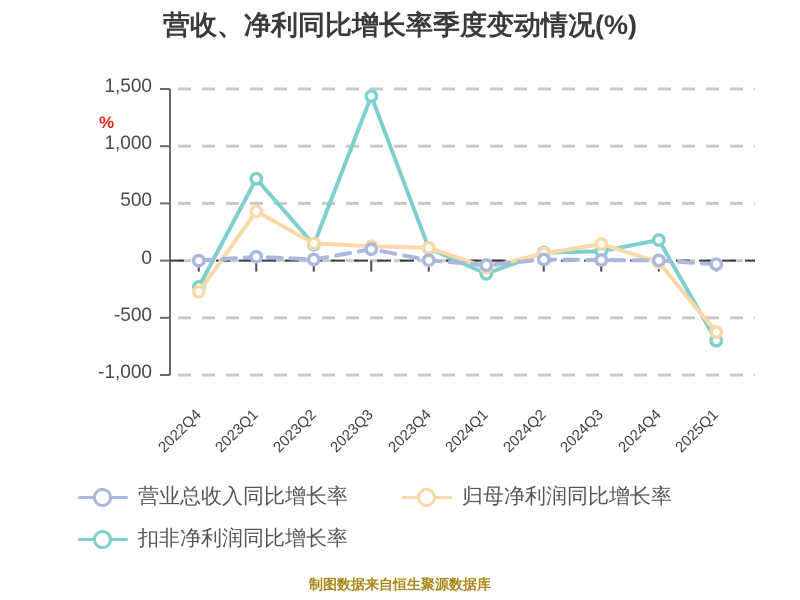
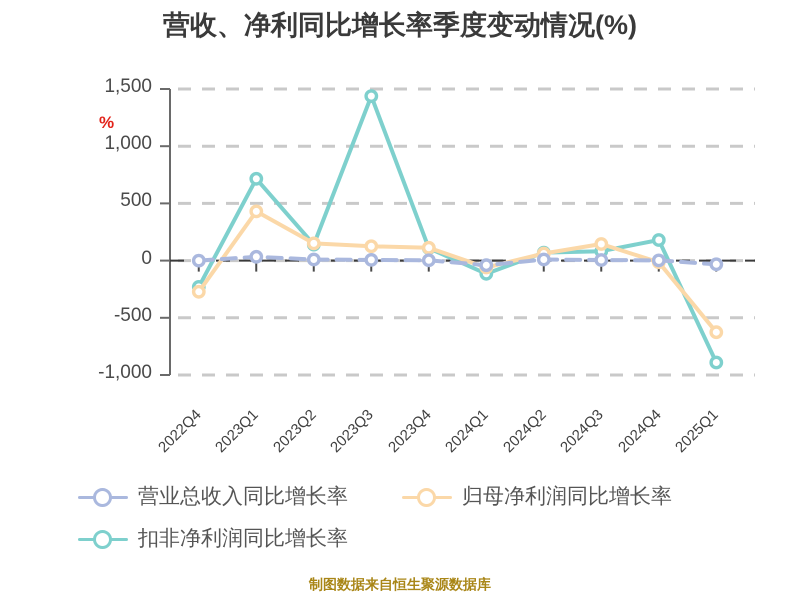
营业总收入同比增长率/2023Q3: 100 -> 10
扣非净利润同比增长率/2025Q1: -700 -> -890
